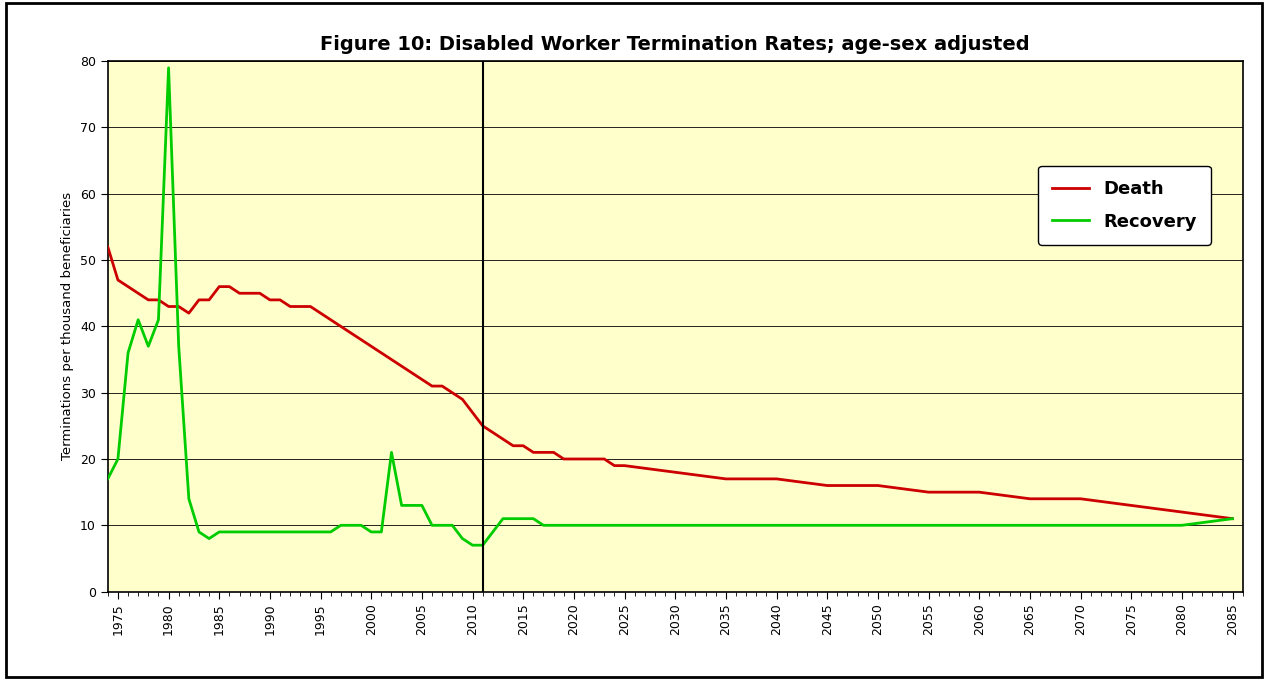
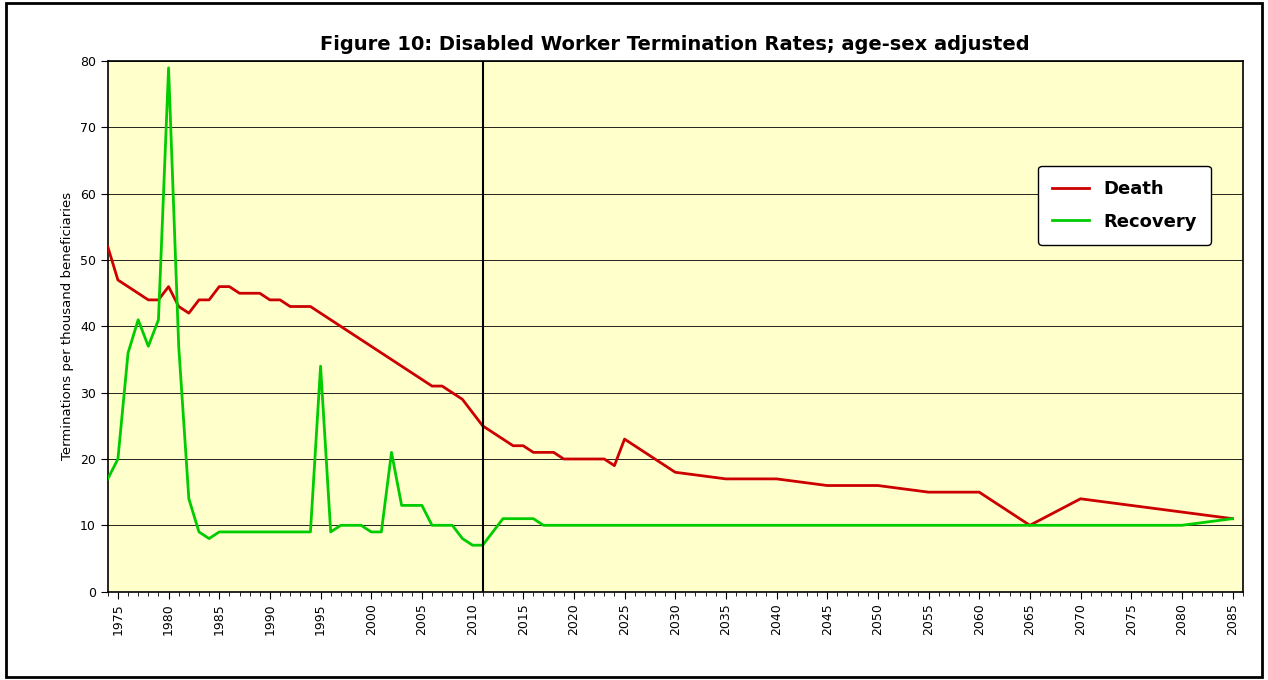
Death/1980: 43 -> 46
Recovery/1995: 9 -> 34
Death/2025: 19 -> 23
Death/2065: 14 -> 10
